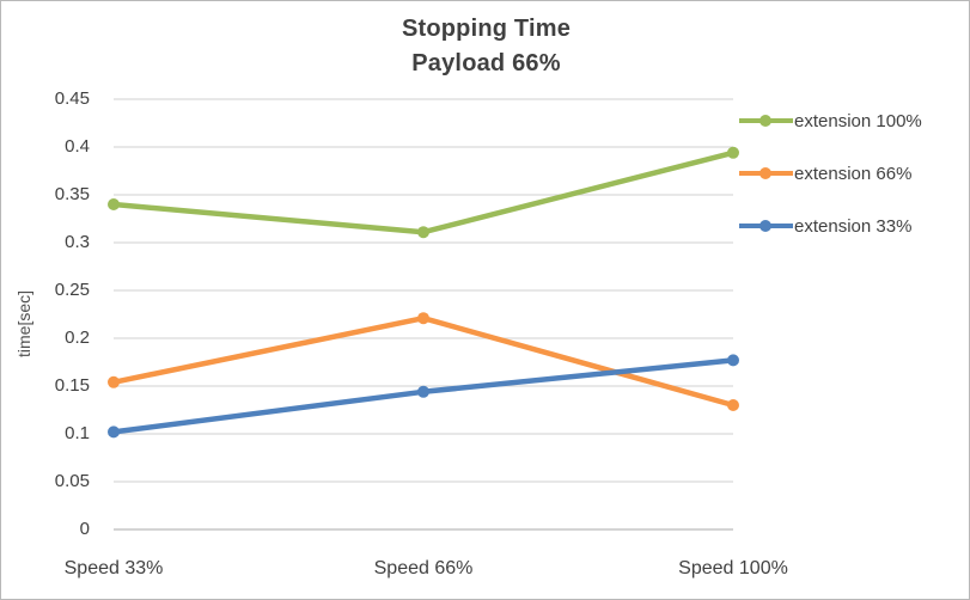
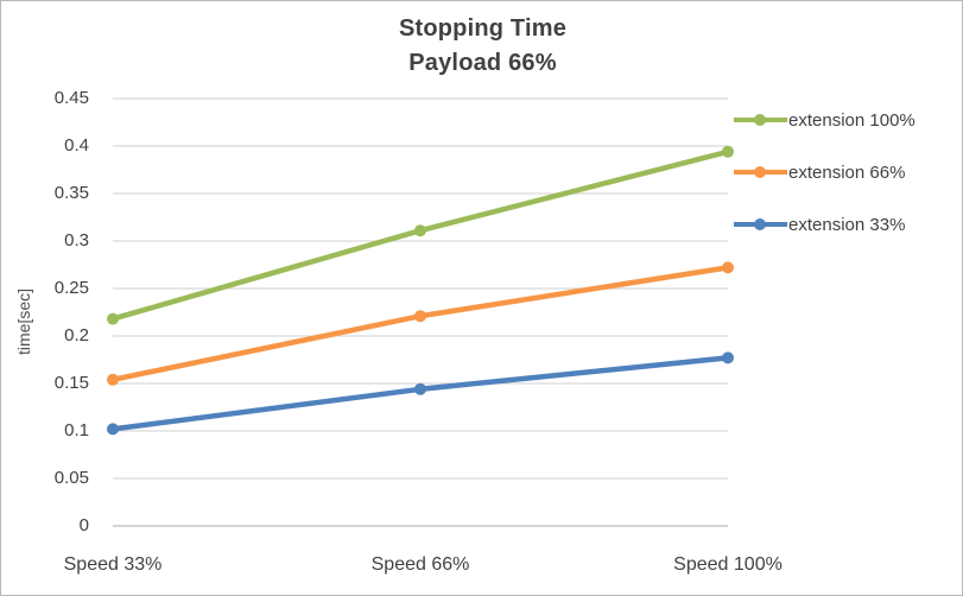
extension 100%/Speed 33%: 0.34 -> 0.22
extension 66%/Speed 100%: 0.13 -> 0.27
